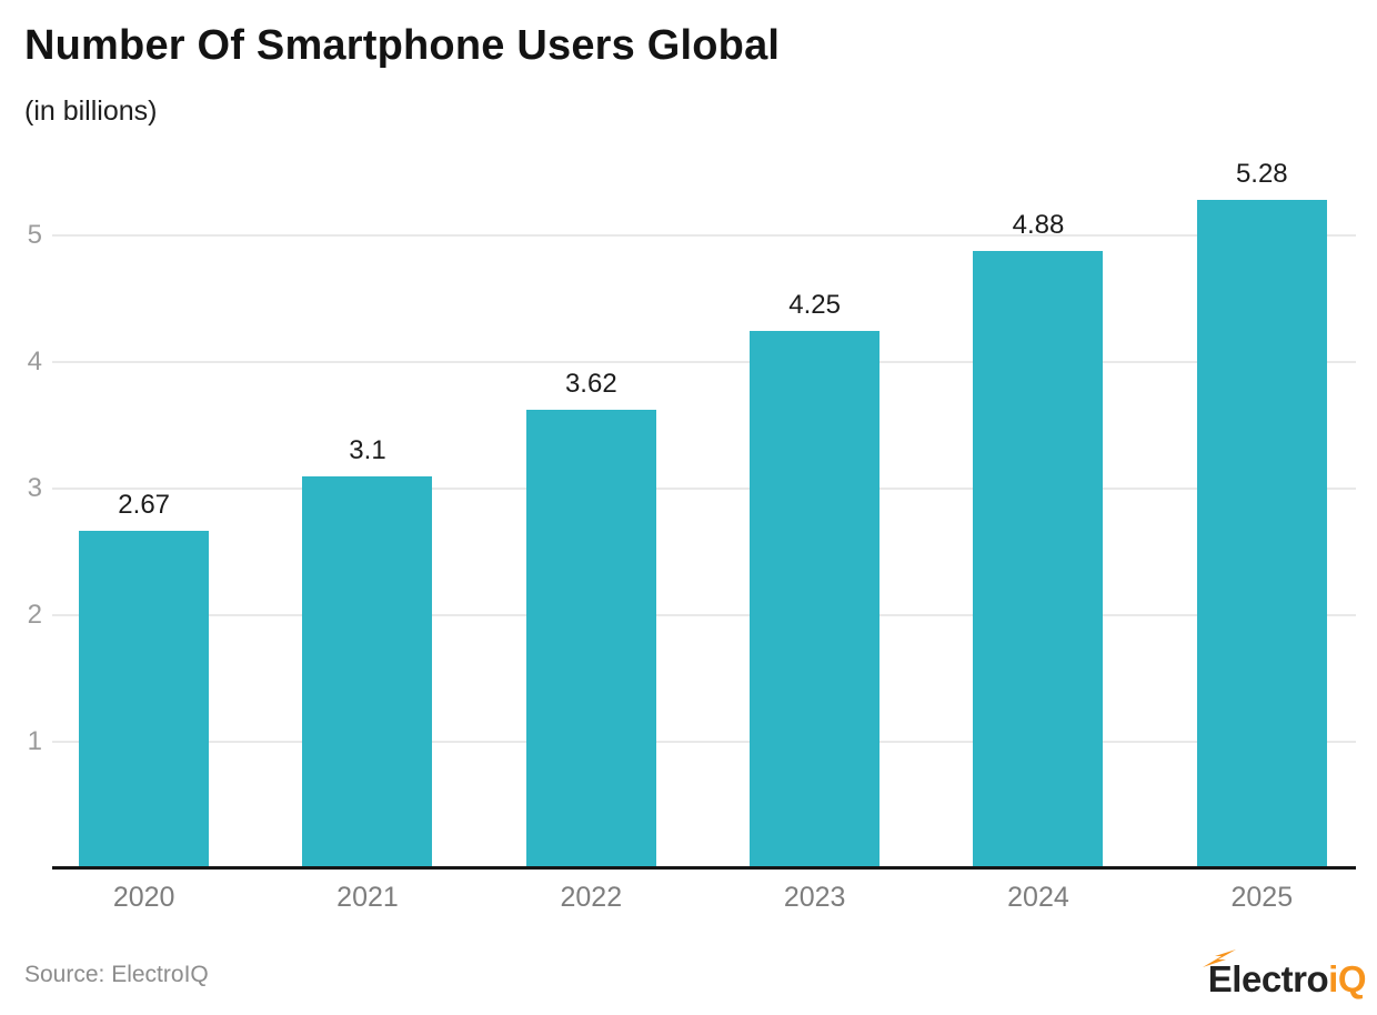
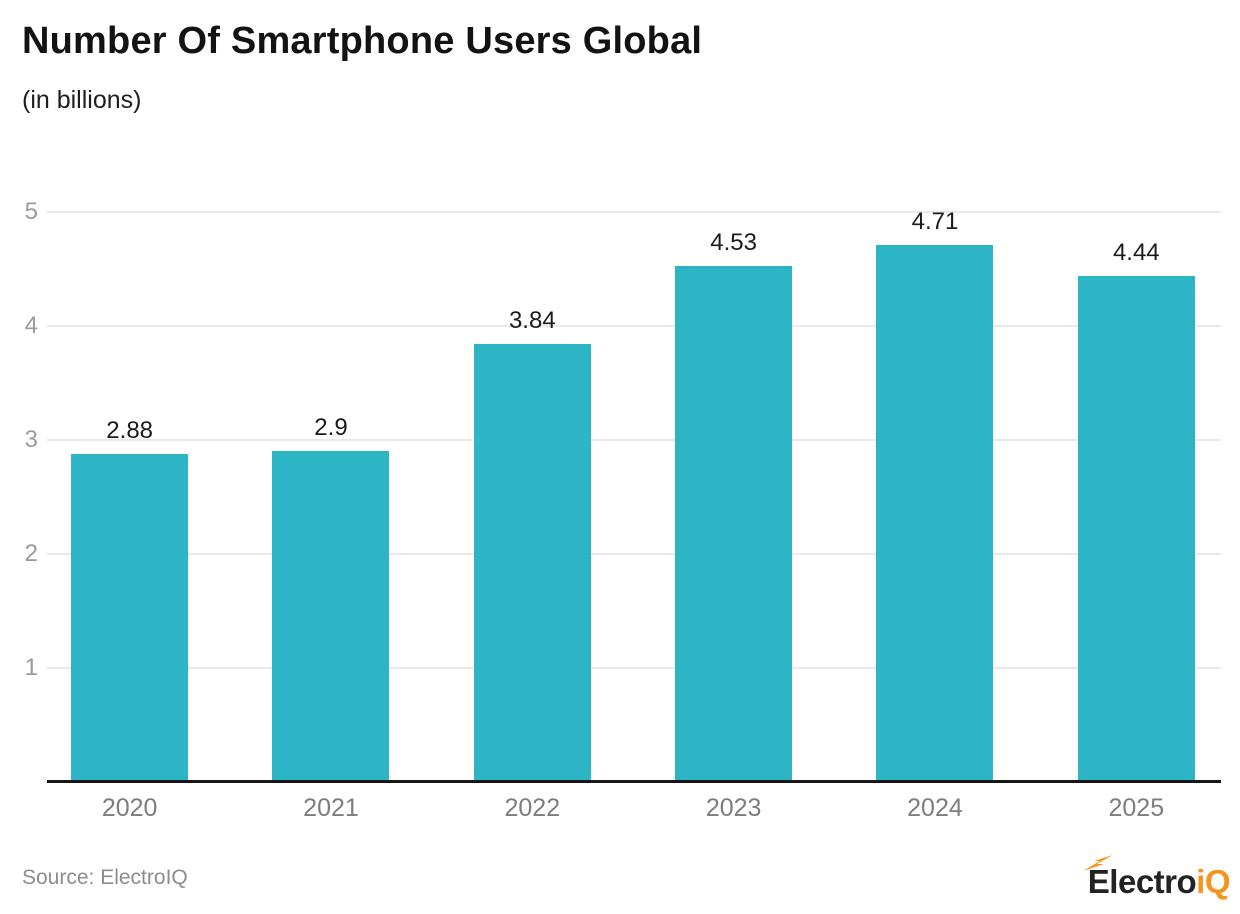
2020: 2.67 -> 2.88
2021: 3.1 -> 2.9
2022: 3.62 -> 3.84
2023: 4.25 -> 4.53
2024: 4.88 -> 4.71
2025: 5.28 -> 4.44
